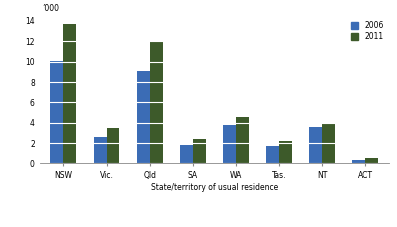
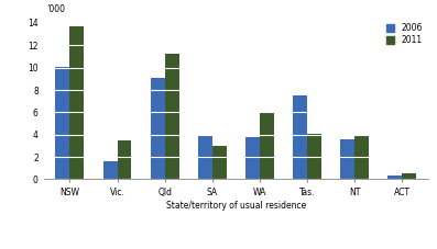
2006/Vic.: 2.6 -> 1.6
2011/Qld: 11.9 -> 11.2
2006/SA: 1.8 -> 3.9
2011/SA: 2.4 -> 3.0
2011/WA: 4.6 -> 5.9
2006/Tas.: 1.7 -> 7.5
2011/Tas.: 2.2 -> 4.1
